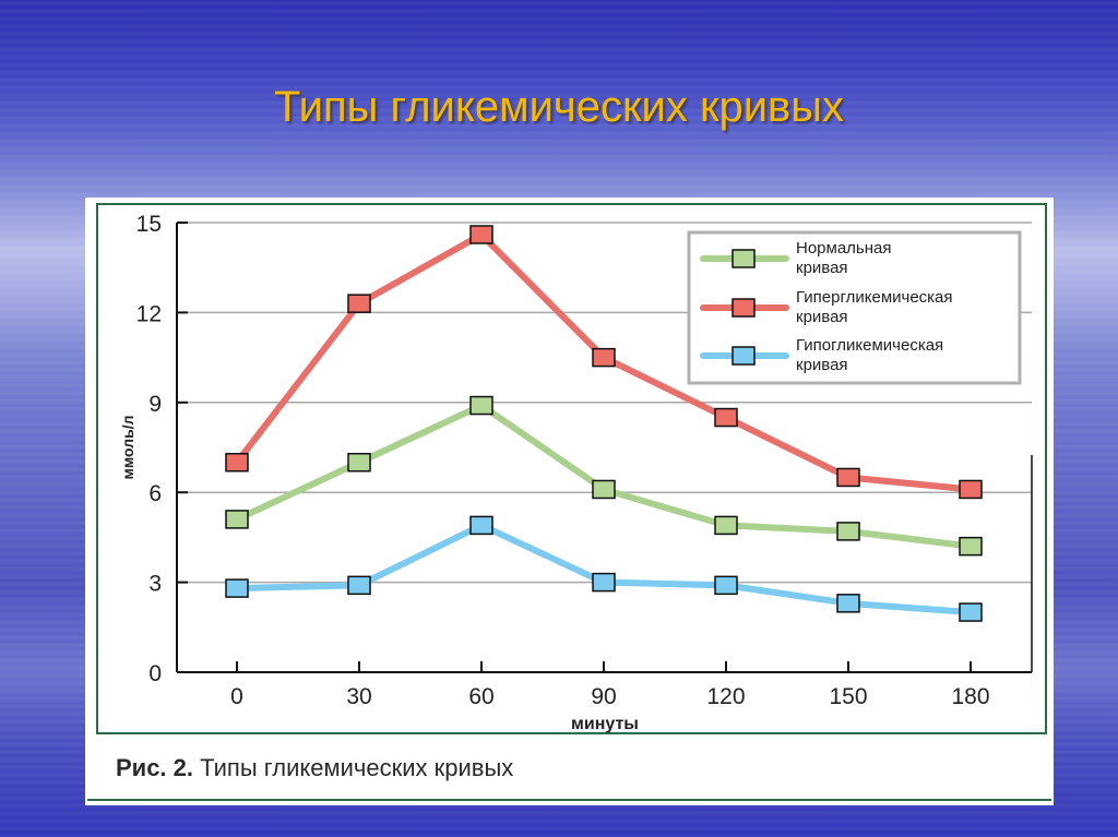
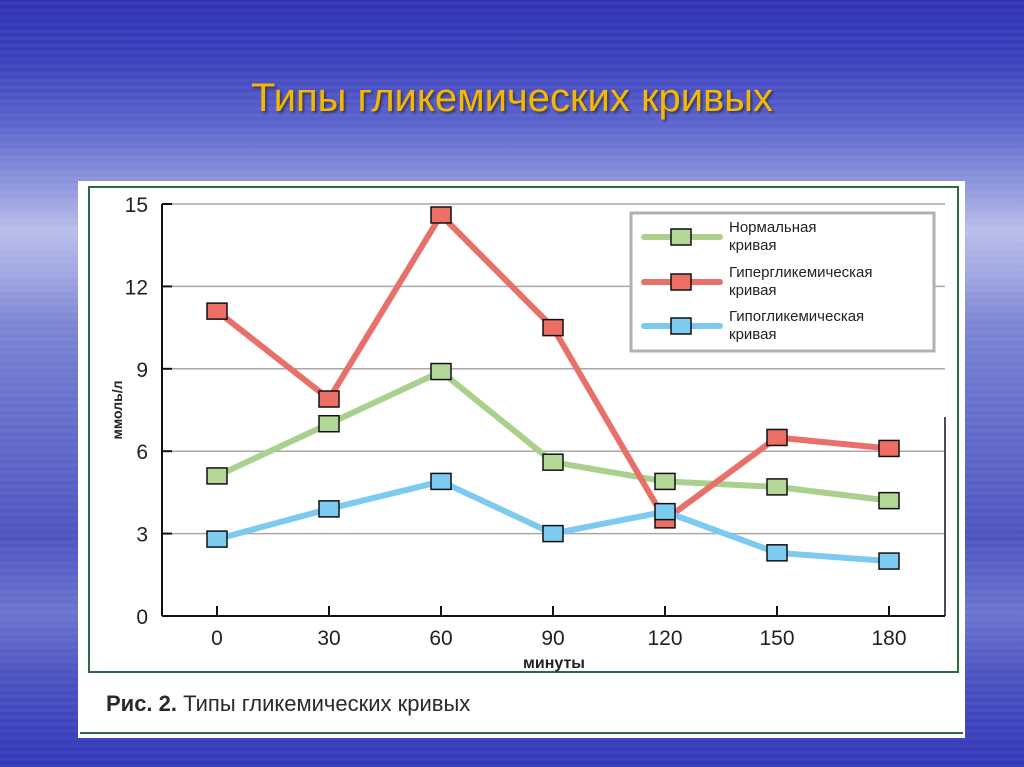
Гипергликемическая кривая/0: 7.0 -> 11.1
Гипергликемическая кривая/30: 12.3 -> 7.9
Гипогликемическая кривая/30: 2.9 -> 3.9
Нормальная кривая/90: 6.1 -> 5.6
Гипергликемическая кривая/120: 8.5 -> 3.5
Гипогликемическая кривая/120: 2.9 -> 3.8
